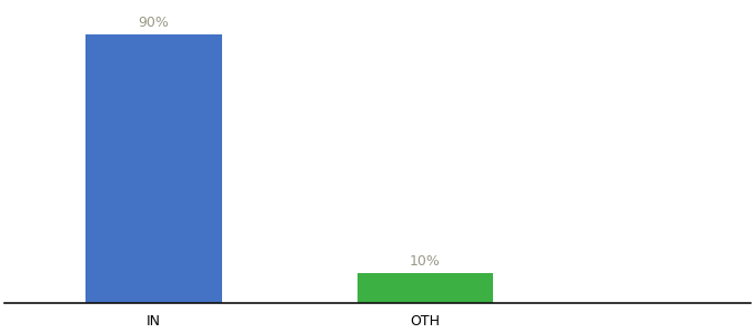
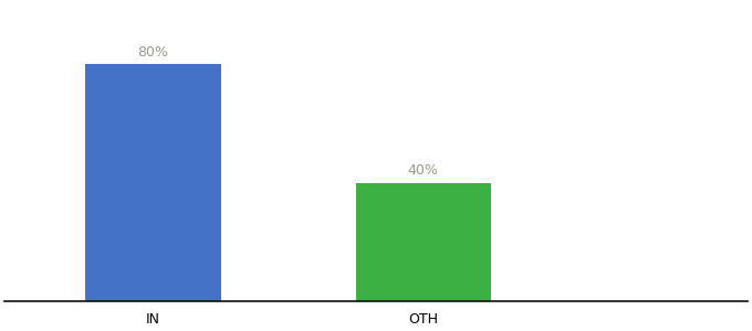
IN: 90% -> 80%
OTH: 10% -> 40%
